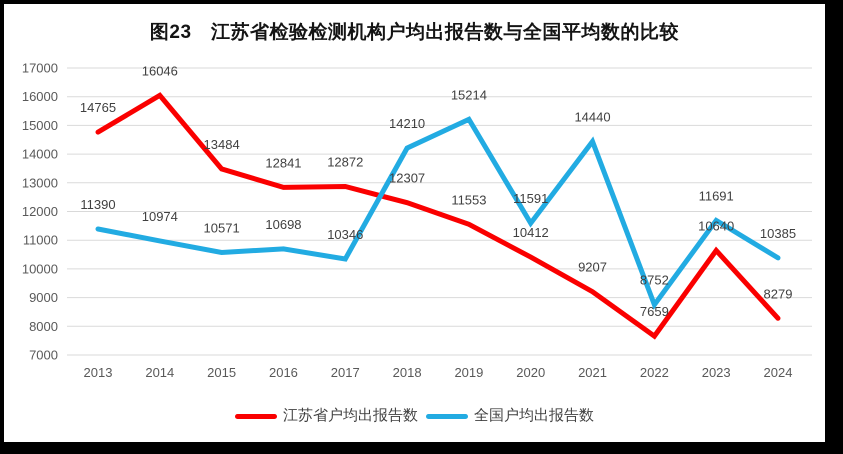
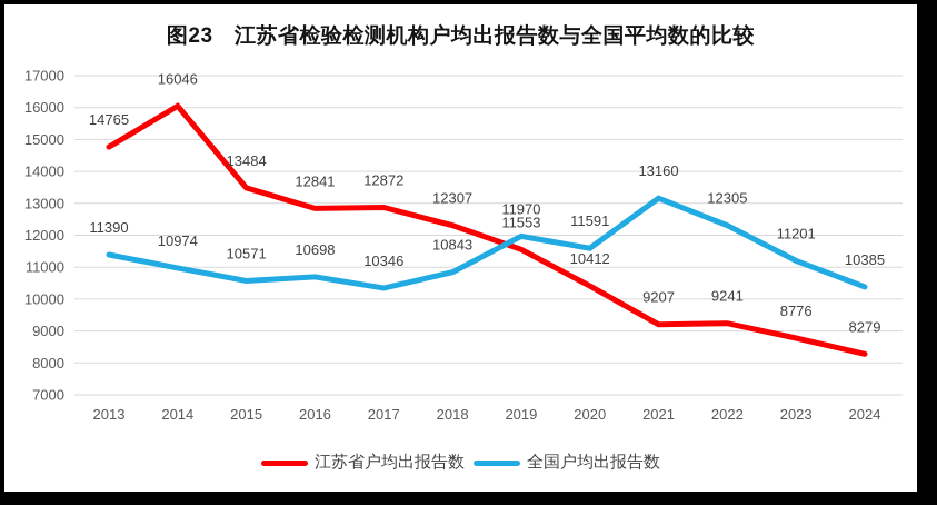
全国户均出报告数/2018: 14210 -> 10843
全国户均出报告数/2019: 15214 -> 11970
全国户均出报告数/2021: 14440 -> 13160
江苏省户均出报告数/2022: 7659 -> 9241
全国户均出报告数/2022: 8752 -> 12305
江苏省户均出报告数/2023: 10640 -> 8776
全国户均出报告数/2023: 11691 -> 11201
